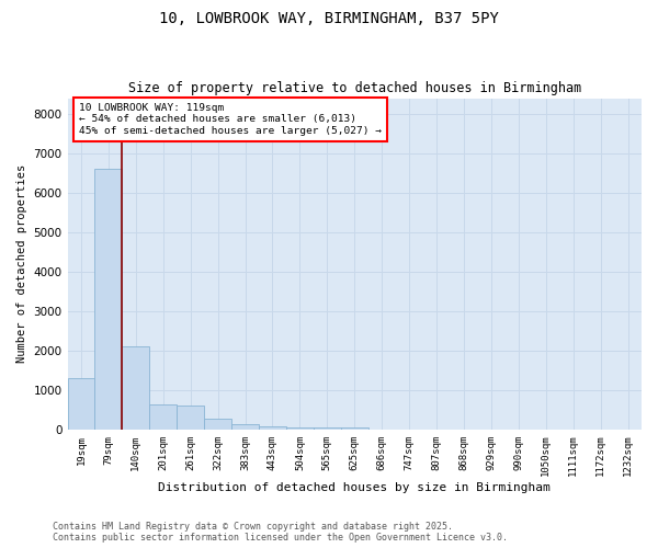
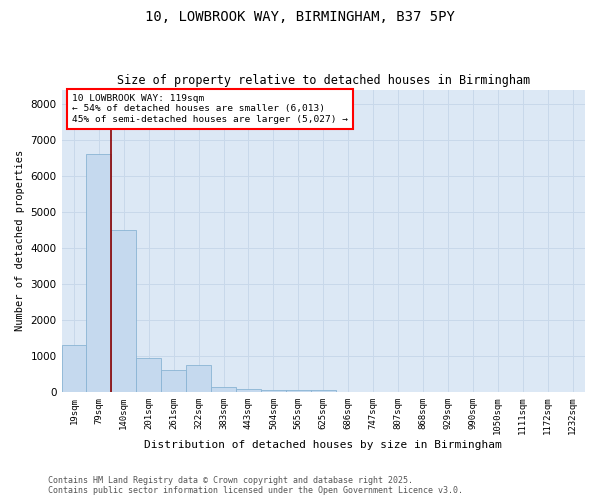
140sqm: 2100 -> 4500
201sqm: 650 -> 950
322sqm: 290 -> 750
